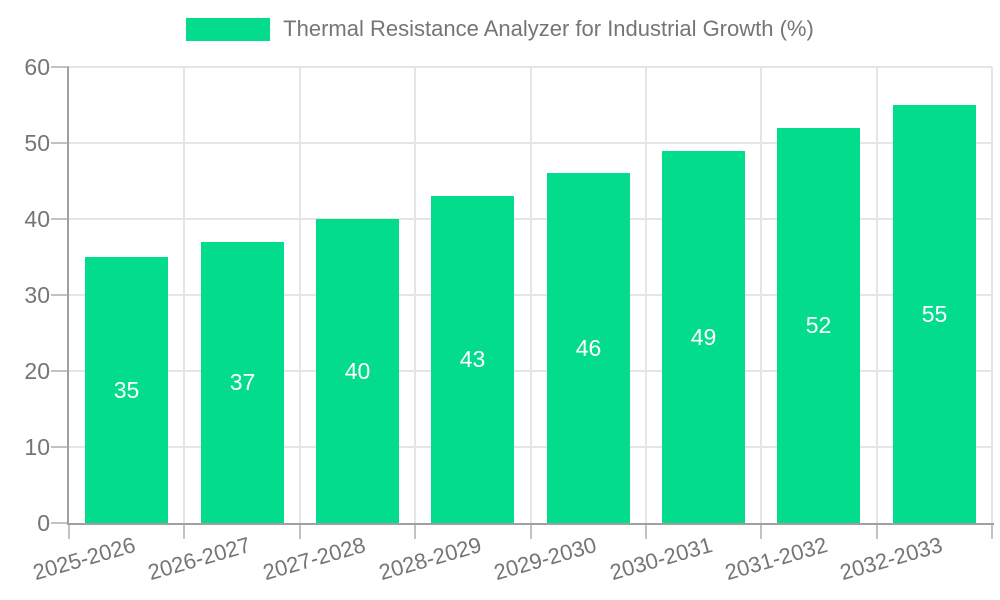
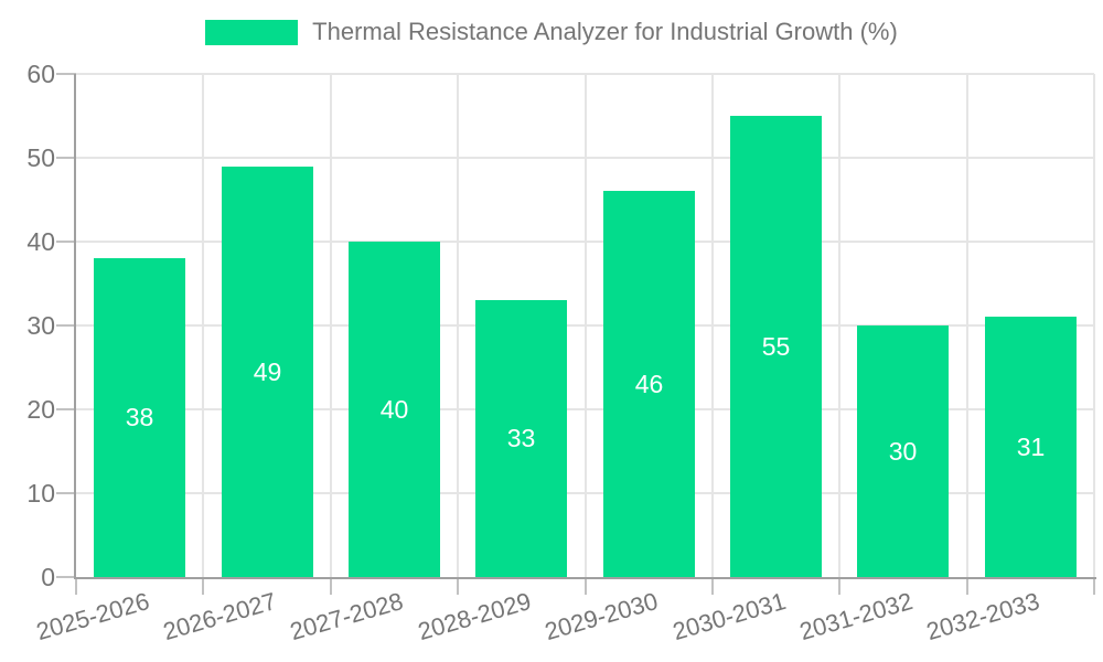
2025-2026: 35 -> 38
2026-2027: 37 -> 49
2028-2029: 43 -> 33
2030-2031: 49 -> 55
2031-2032: 52 -> 30
2032-2033: 55 -> 31
